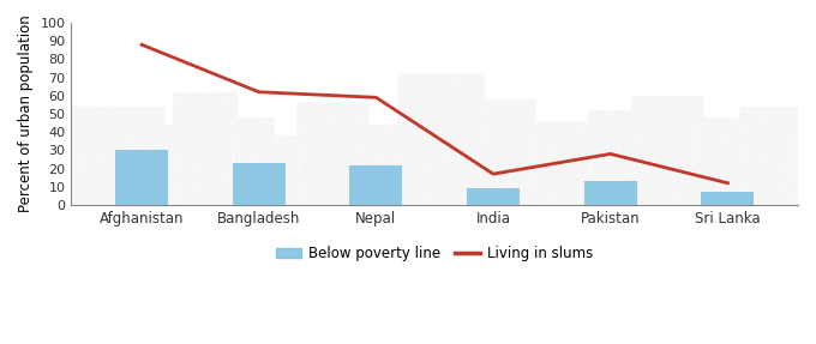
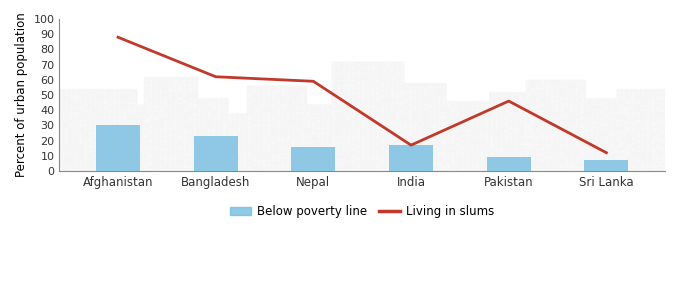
Below poverty line/Nepal: 22 -> 16
Below poverty line/India: 9 -> 17
Below poverty line/Pakistan: 13 -> 9
Living in slums/Pakistan: 28 -> 46
